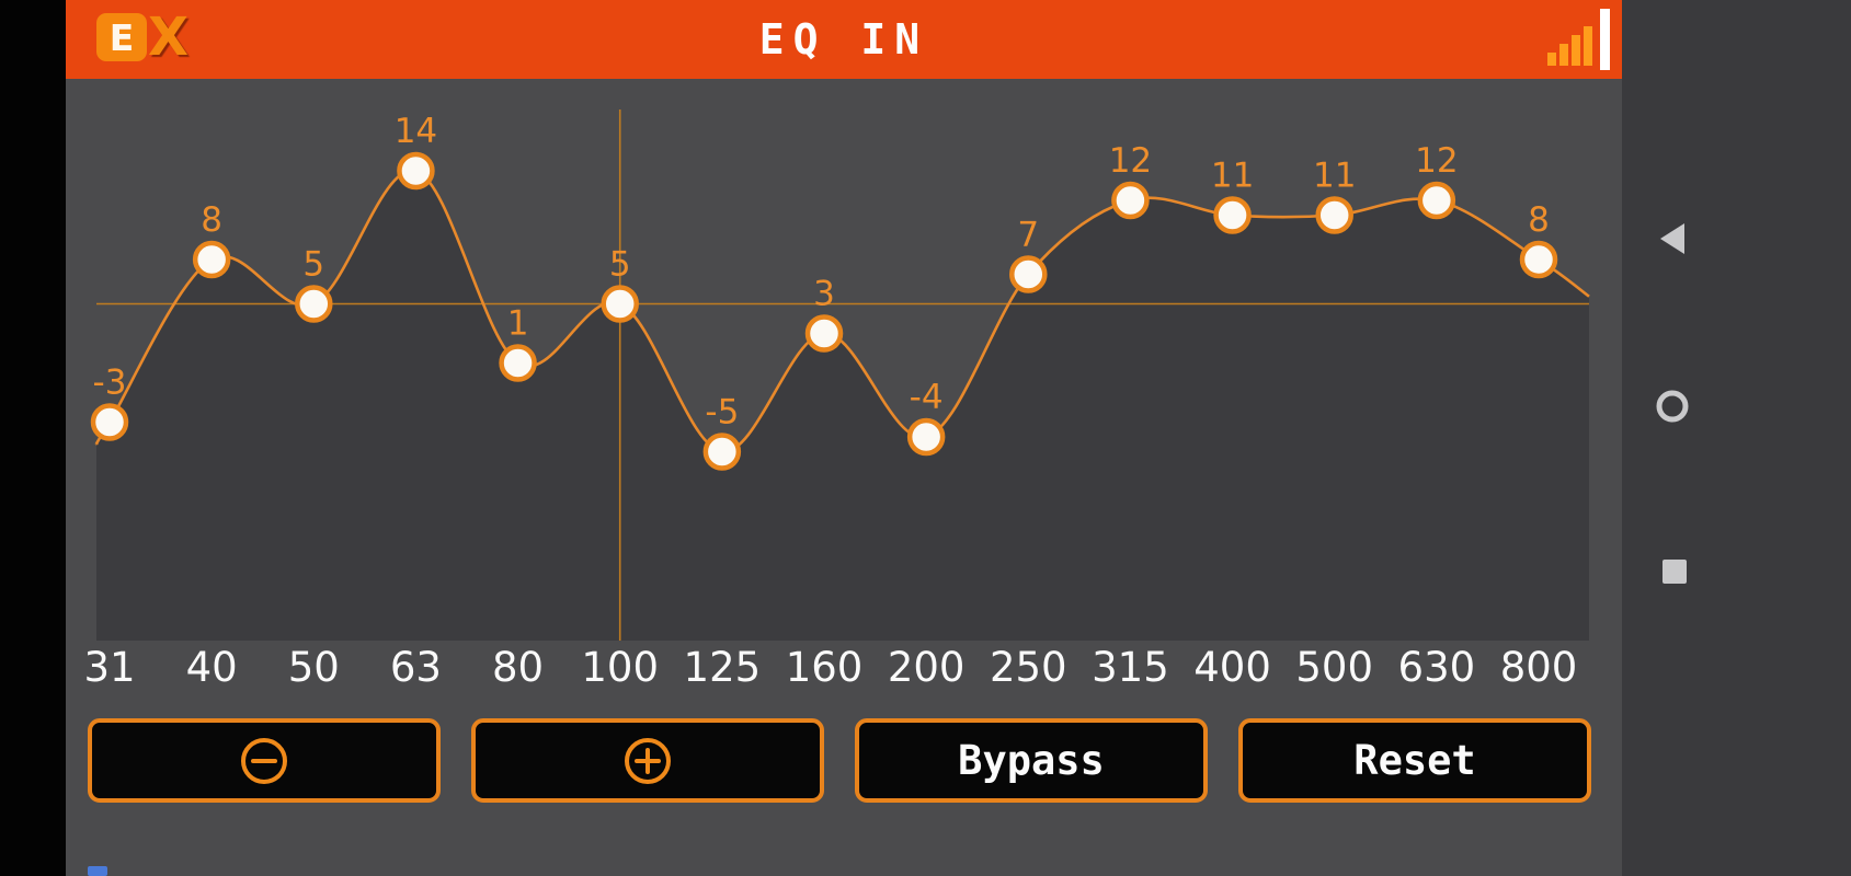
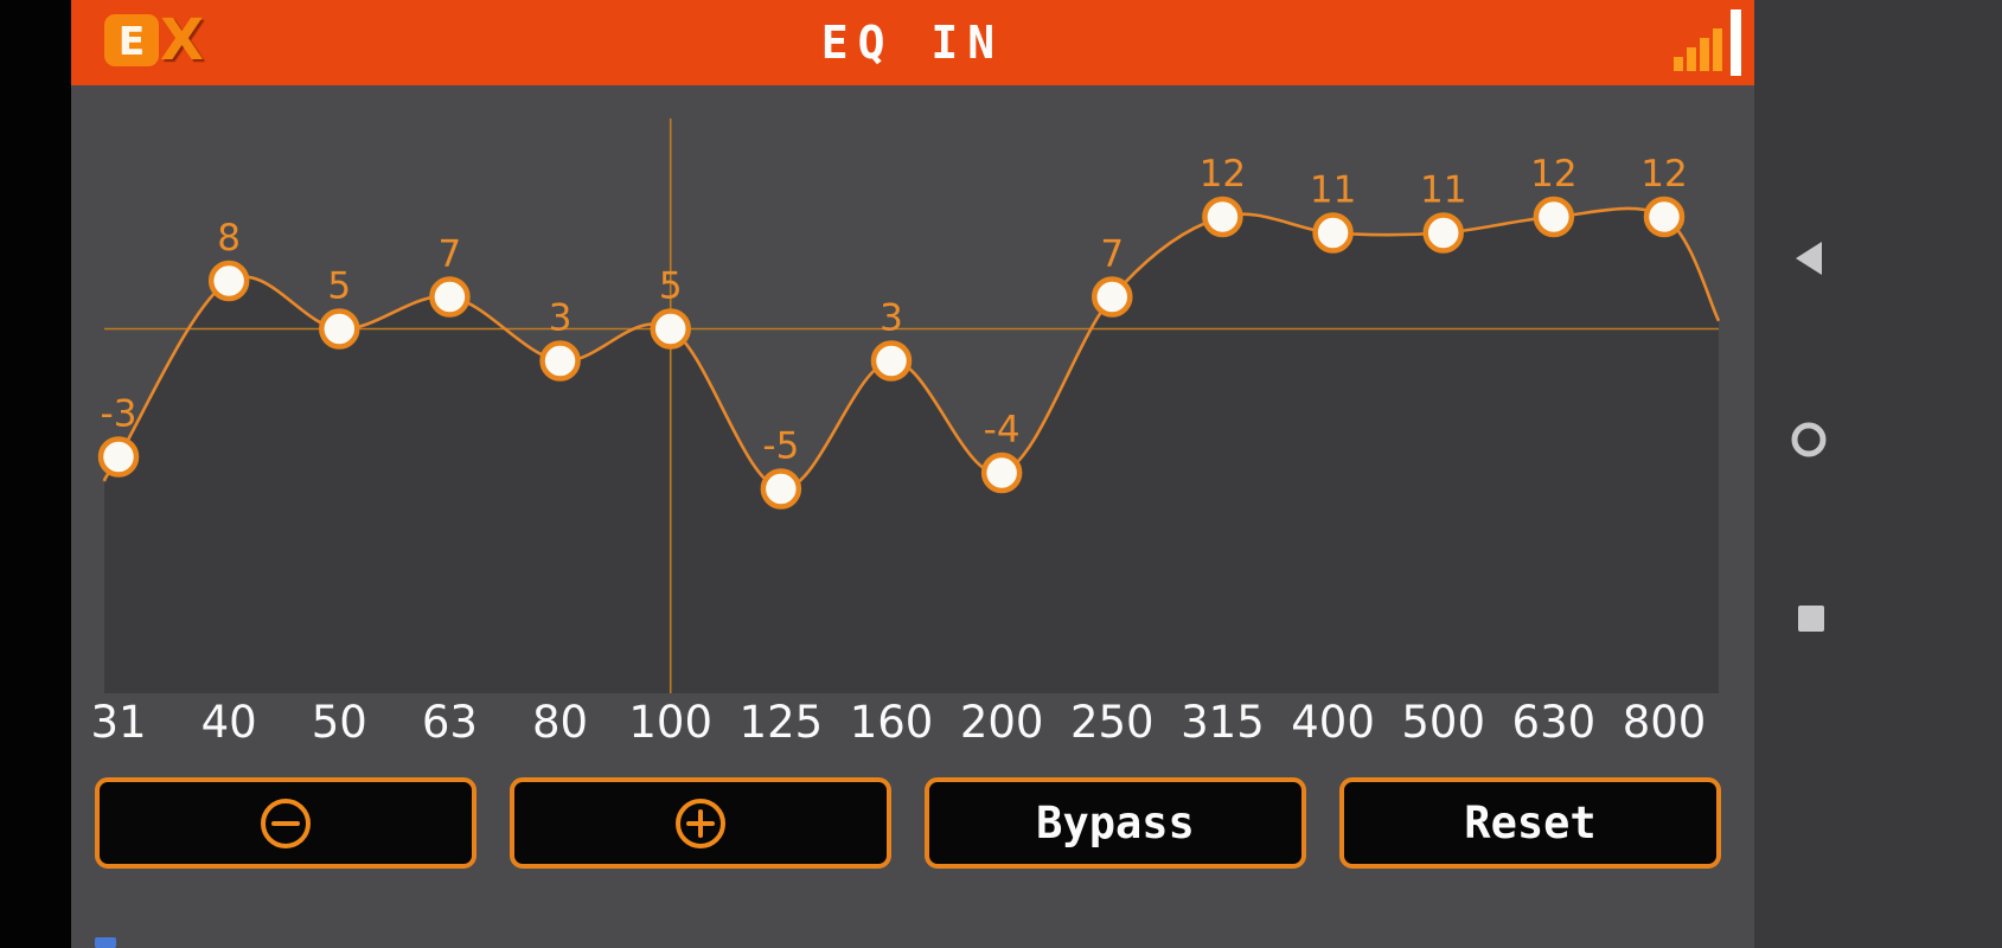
63: 14 -> 7
80: 1 -> 3
800: 8 -> 12
